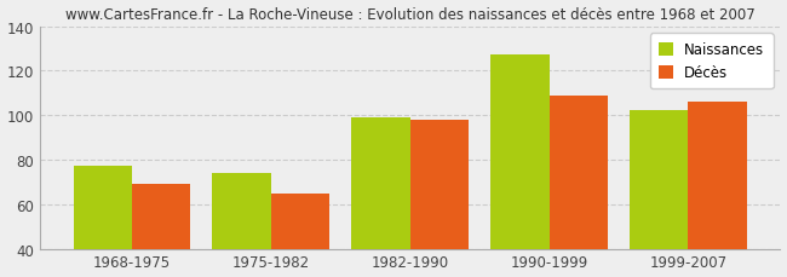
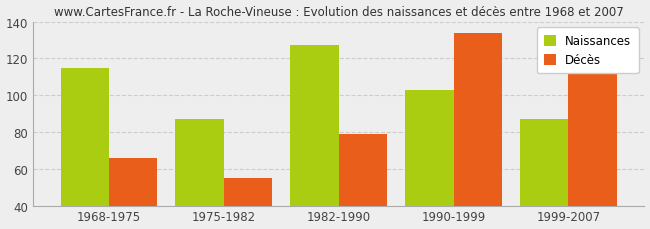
Naissances/1968-1975: 77 -> 115
Décès/1968-1975: 69 -> 66
Naissances/1975-1982: 74 -> 87
Décès/1975-1982: 65 -> 55
Naissances/1982-1990: 99 -> 127
Décès/1982-1990: 98 -> 79
Naissances/1990-1999: 127 -> 103
Décès/1990-1999: 109 -> 134
Naissances/1999-2007: 102 -> 87
Décès/1999-2007: 106 -> 113
